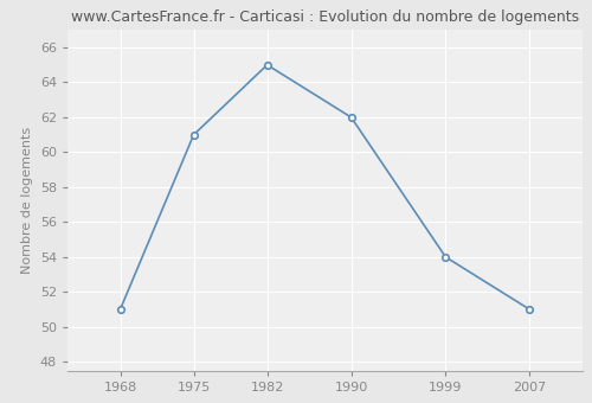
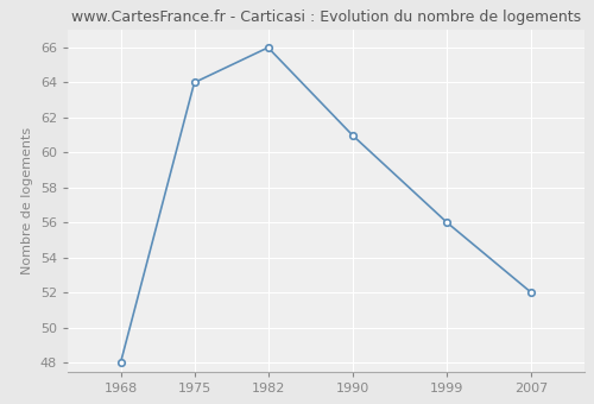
1968: 51 -> 48
1975: 61 -> 64
1982: 65 -> 66
1990: 62 -> 61
1999: 54 -> 56
2007: 51 -> 52
